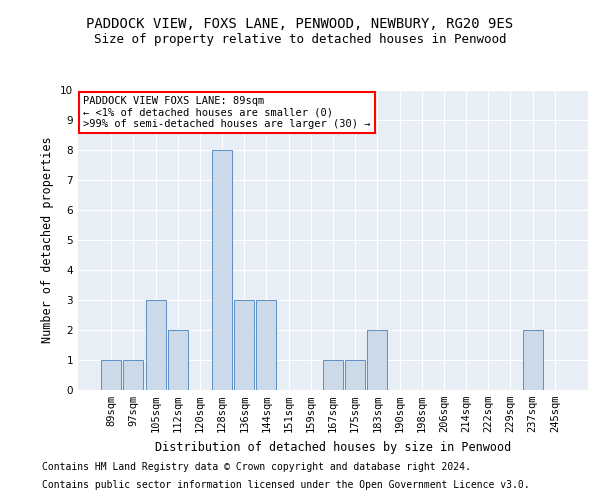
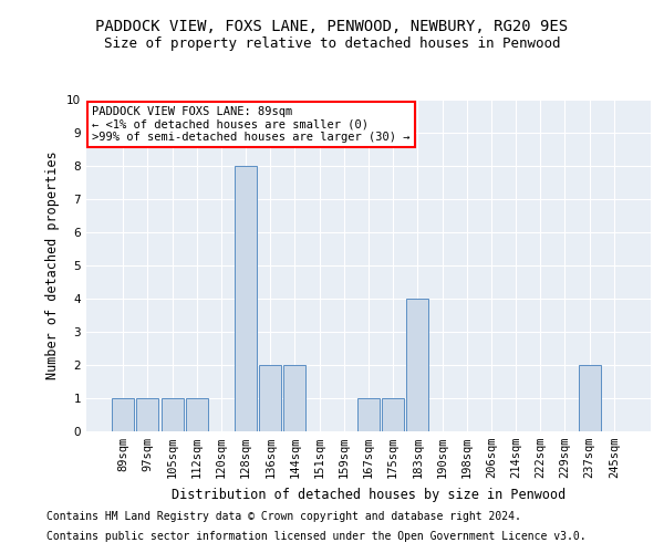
105sqm: 3 -> 1
112sqm: 2 -> 1
136sqm: 3 -> 2
144sqm: 3 -> 2
183sqm: 2 -> 4
